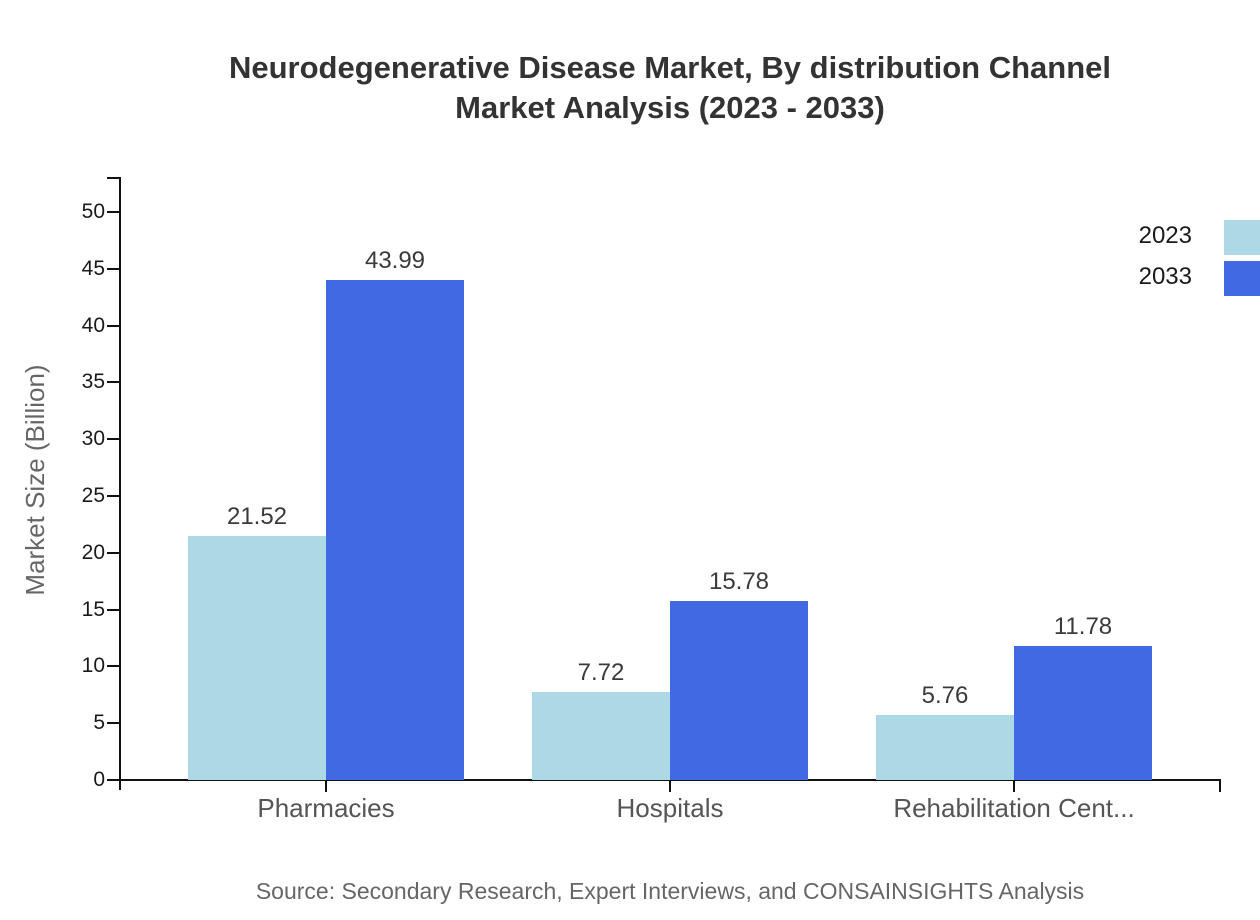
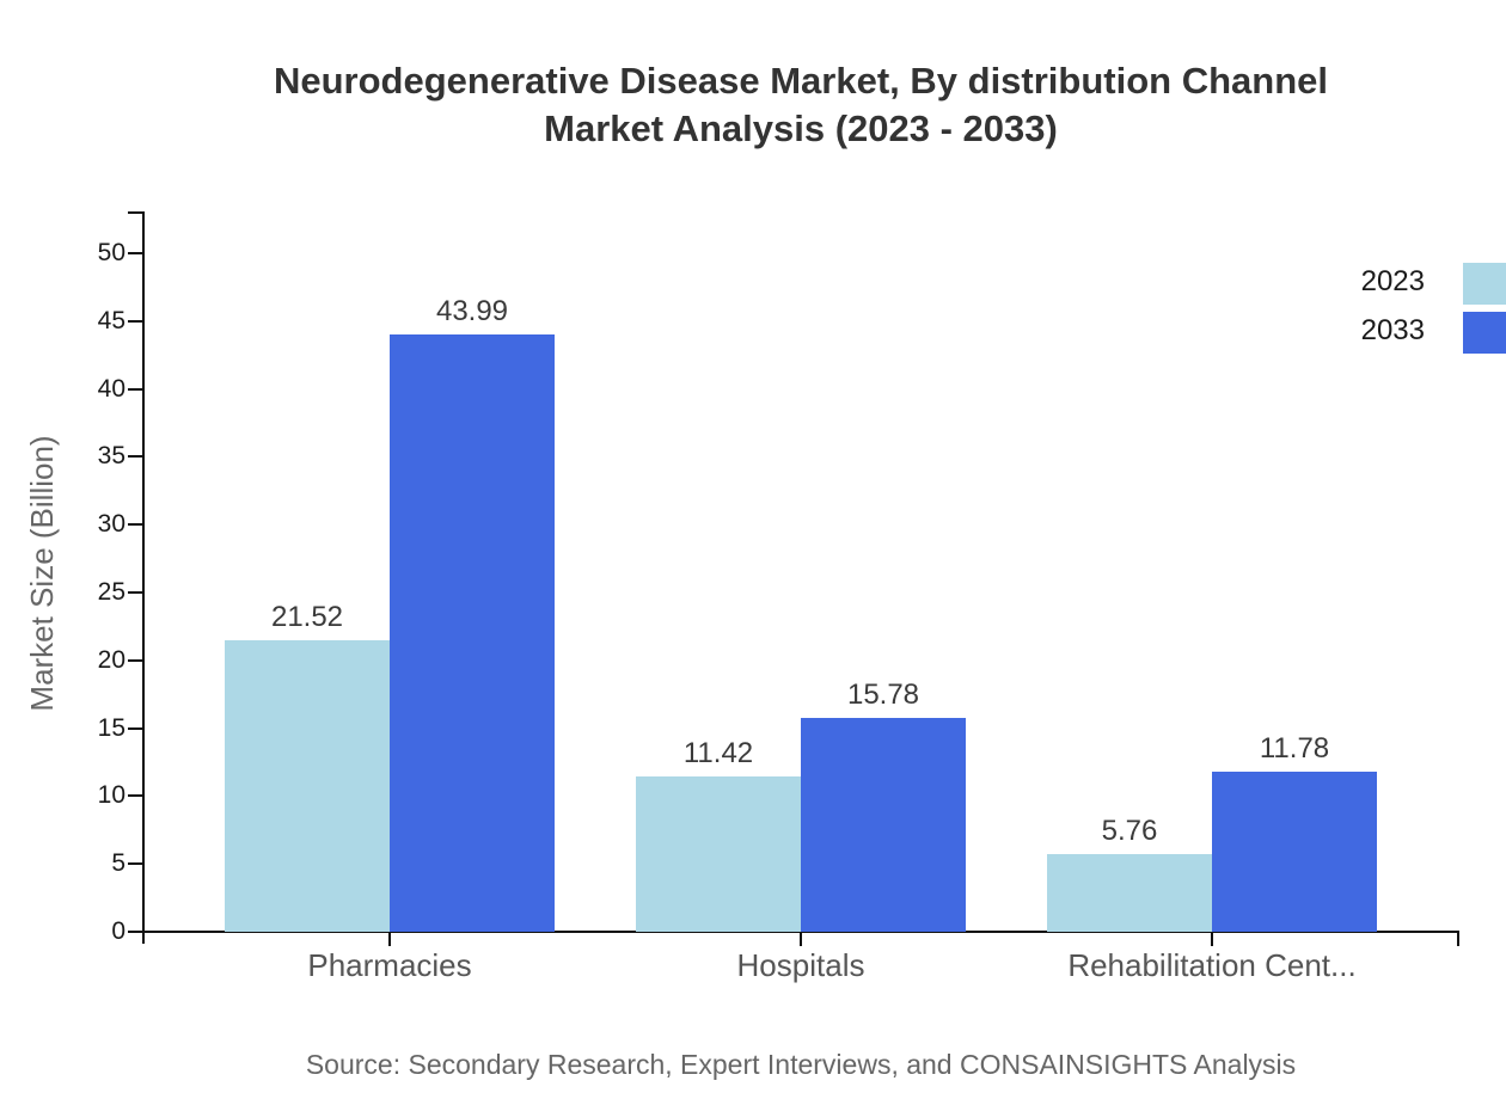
2023/Hospitals: 7.72 -> 11.42
